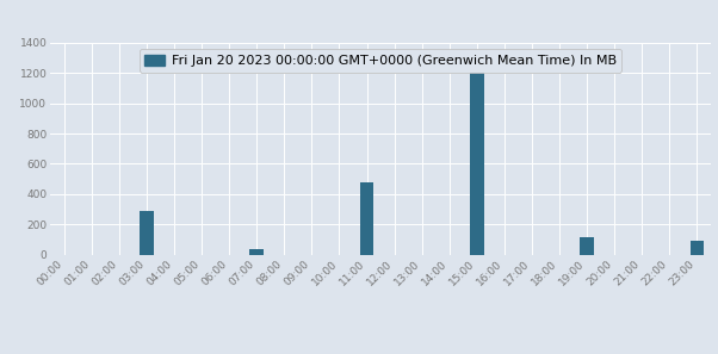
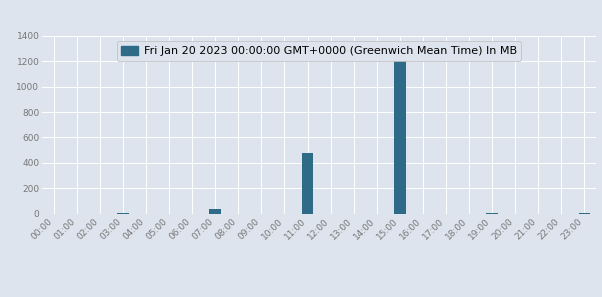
03:00: 290 -> 10
19:00: 120 -> 10
23:00: 90 -> 10
